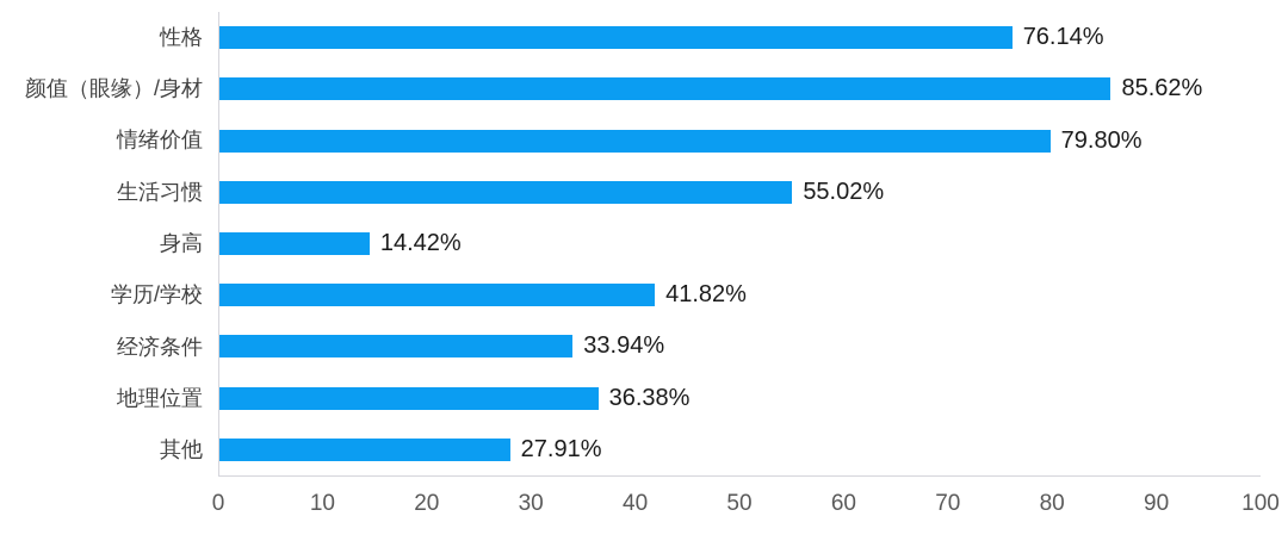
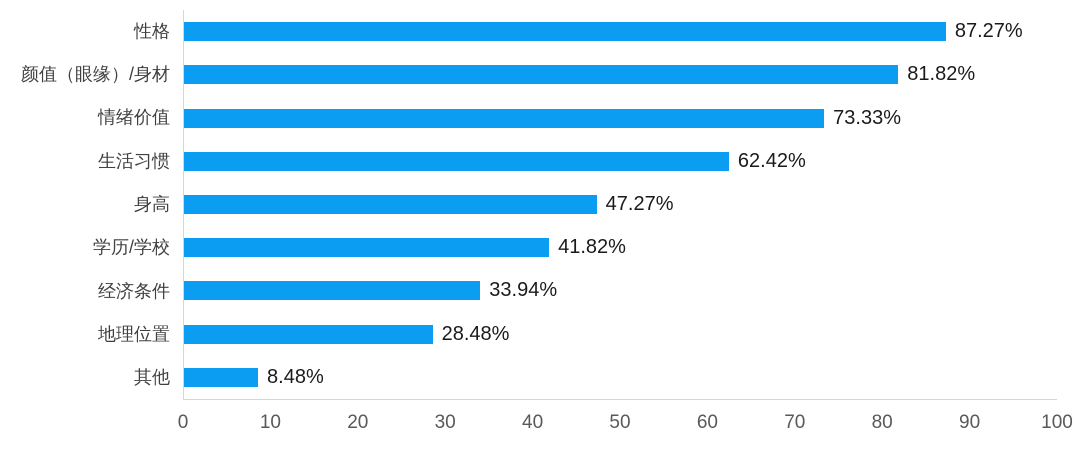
性格: 76.14% -> 87.27%
颜值（眼缘）/身材: 85.62% -> 81.82%
情绪价值: 79.80% -> 73.33%
生活习惯: 55.02% -> 62.42%
身高: 14.42% -> 47.27%
地理位置: 36.38% -> 28.48%
其他: 27.91% -> 8.48%
